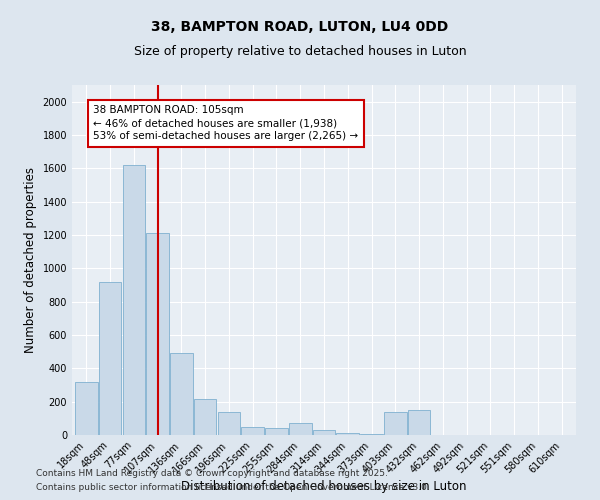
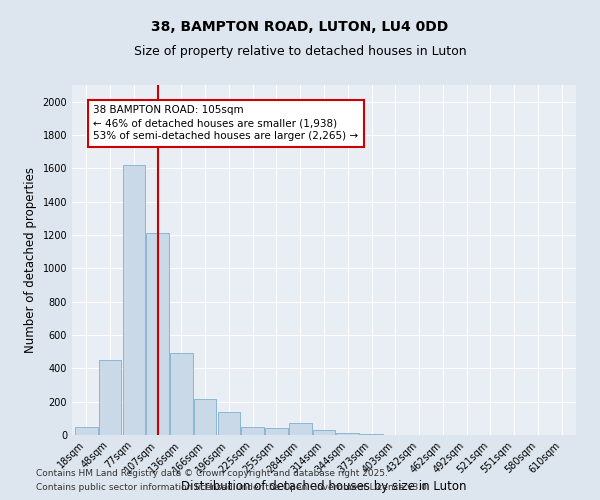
18sqm: 320 -> 50
48sqm: 920 -> 450
403sqm: 140 -> 0
432sqm: 150 -> 0
